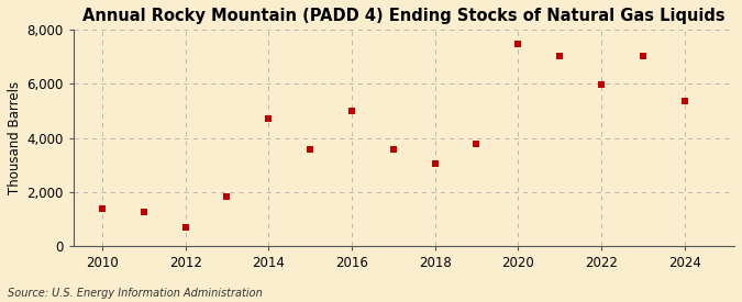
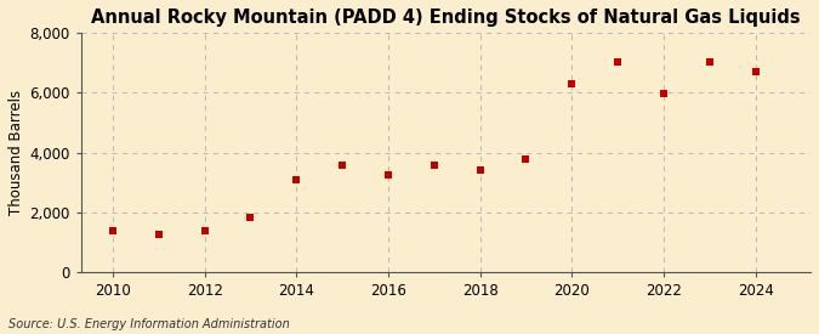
2012: 700 -> 1,390
2014: 4,700 -> 3,100
2016: 5,000 -> 3,250
2018: 3,050 -> 3,400
2020: 7,500 -> 6,300
2024: 5,350 -> 6,720
